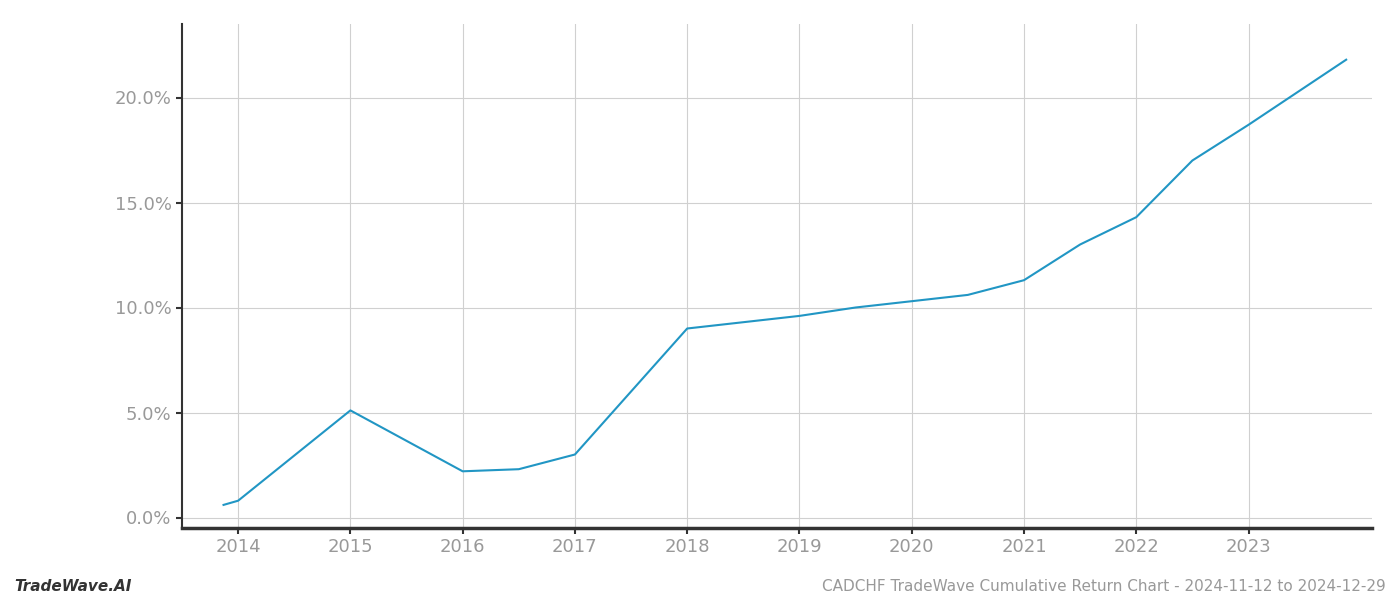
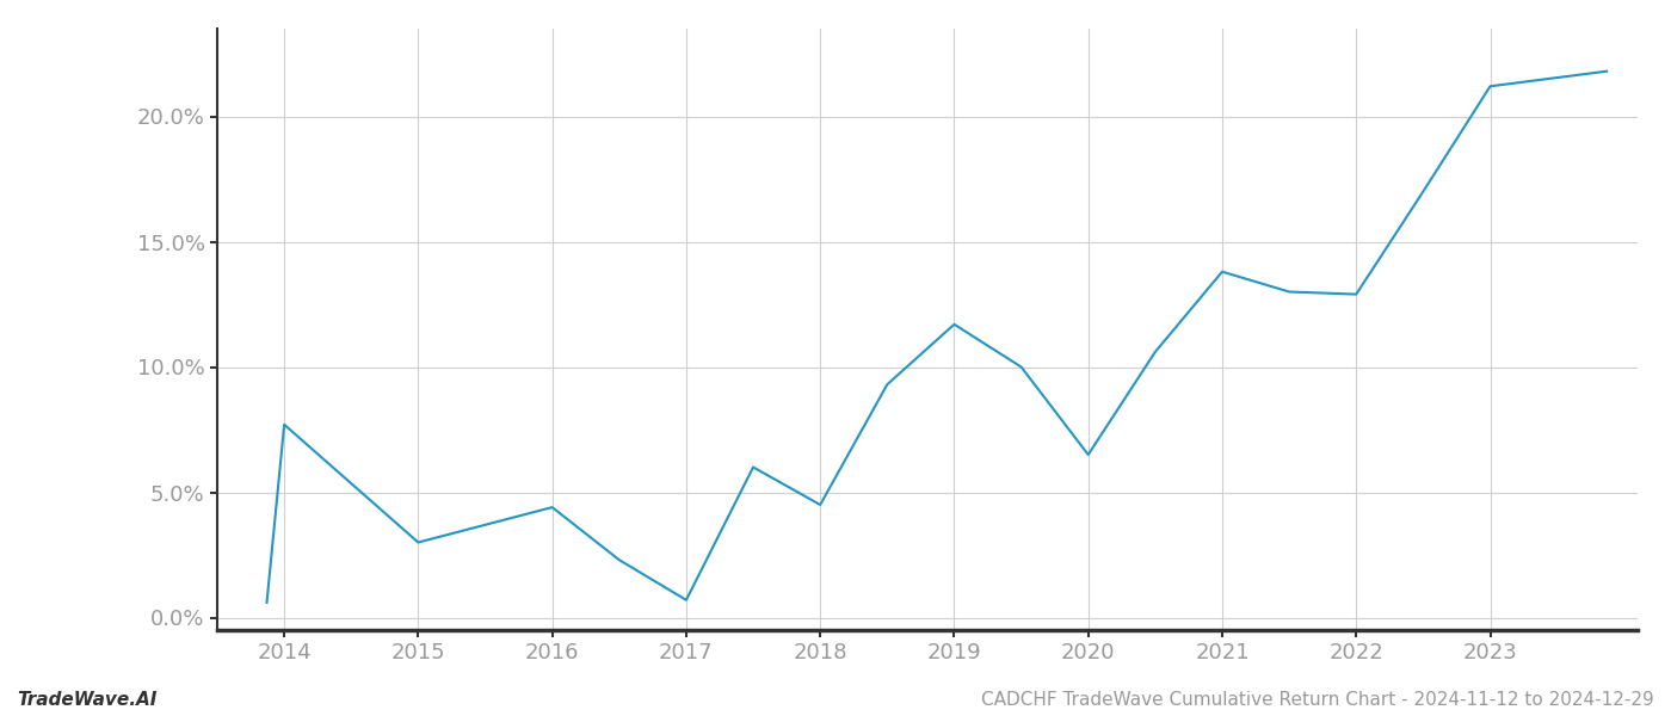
2014: 0.8% -> 7.7%
2015: 5.1% -> 3.0%
2016: 2.2% -> 4.4%
2017: 3.0% -> 0.7%
2018: 9.0% -> 4.5%
2019: 9.6% -> 11.7%
2020: 10.3% -> 6.5%
2021: 11.3% -> 13.8%
2022: 14.3% -> 12.9%
2023: 18.7% -> 21.2%
